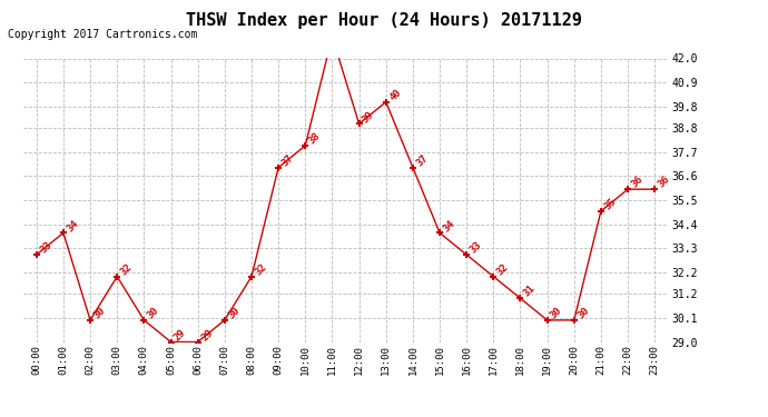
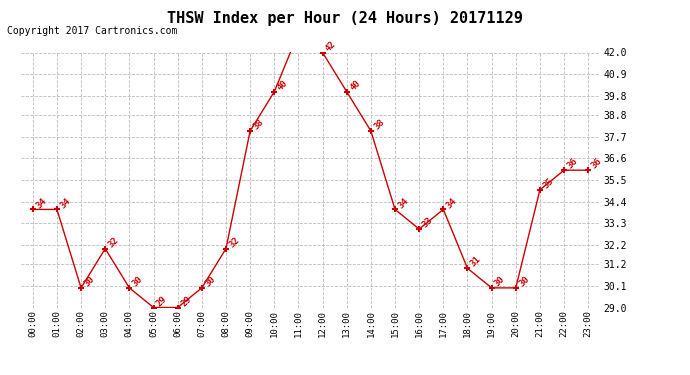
00:00: 33 -> 34
09:00: 37 -> 38
10:00: 38 -> 40
12:00: 39 -> 42
14:00: 37 -> 38
17:00: 32 -> 34
